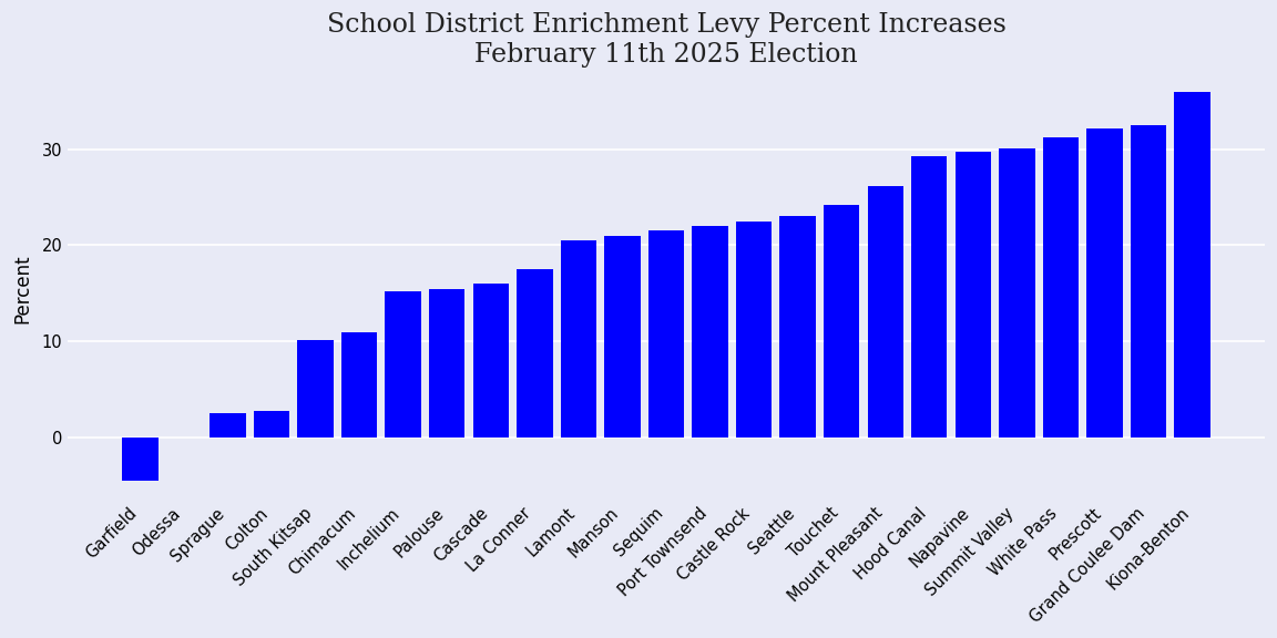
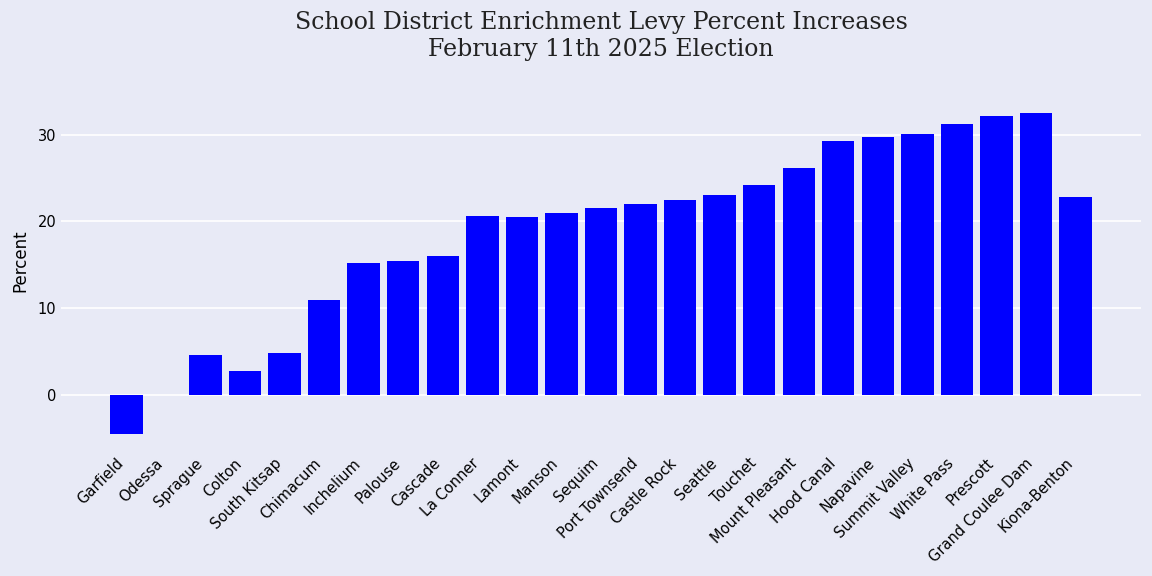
Sprague: 2.5 -> 4.6
South Kitsap: 10.2 -> 4.8
La Conner: 17.5 -> 20.6
Kiona-Benton: 36.0 -> 22.8
